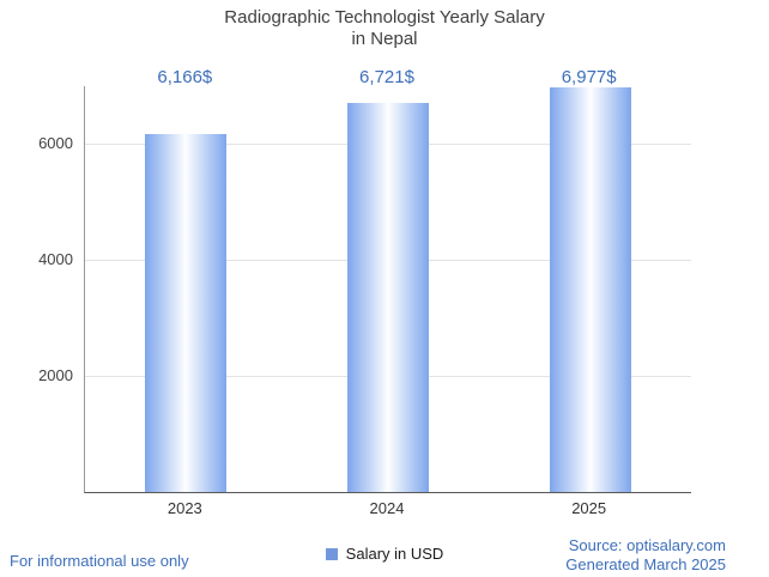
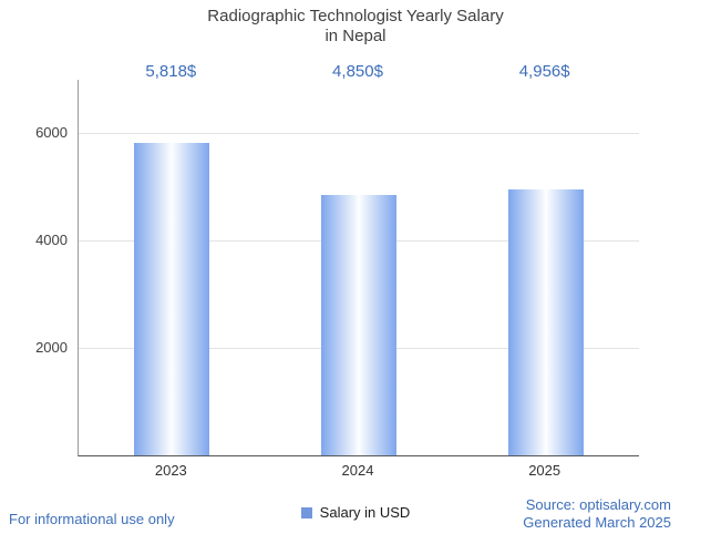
2023: 6,166 -> 5,818
2024: 6,721 -> 4,850
2025: 6,977 -> 4,956
